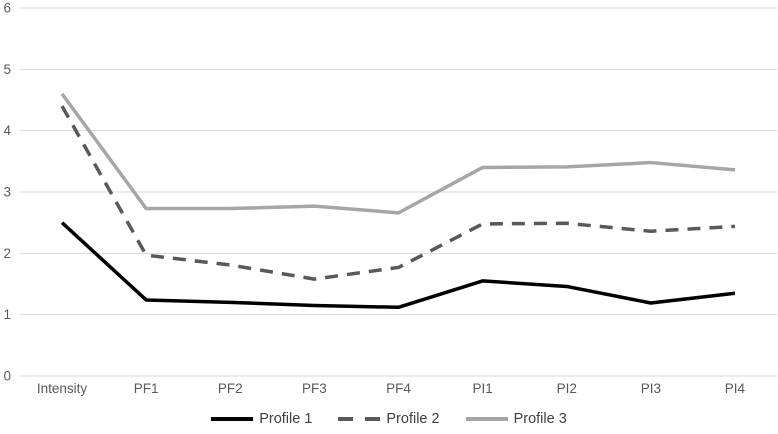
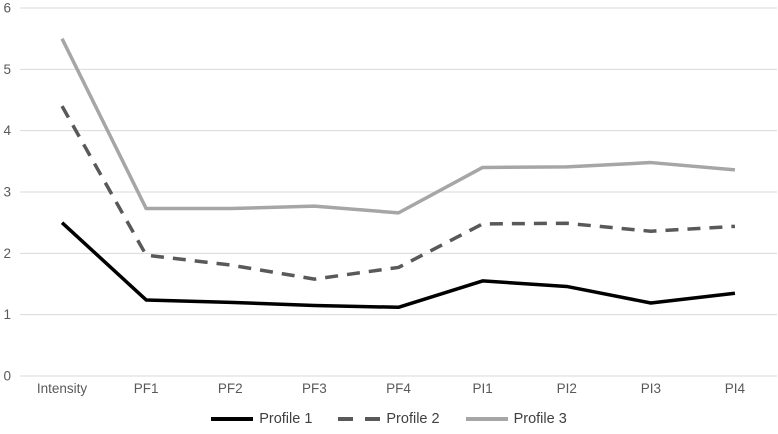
Profile 3/Intensity: 4.6 -> 5.5
